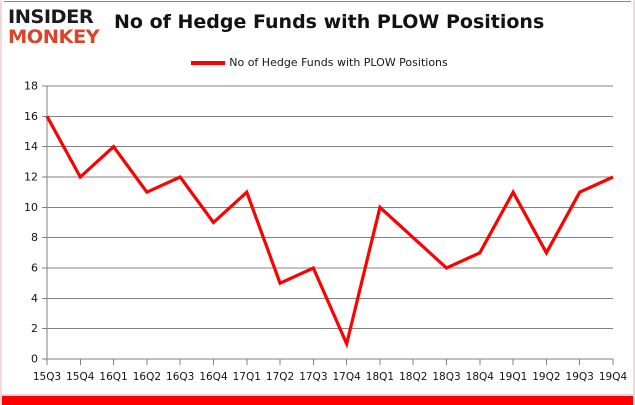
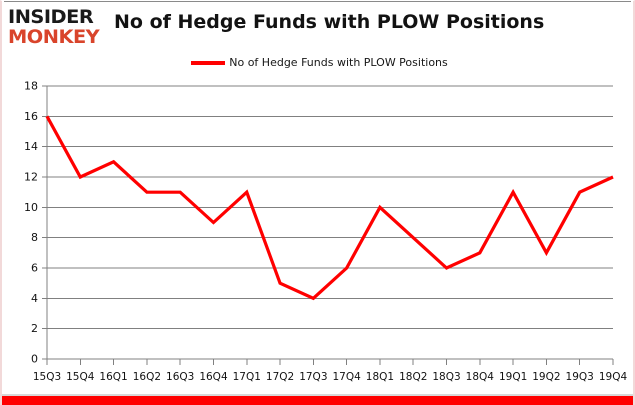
16Q1: 14 -> 13
16Q3: 12 -> 11
17Q3: 6 -> 4
17Q4: 1 -> 6
